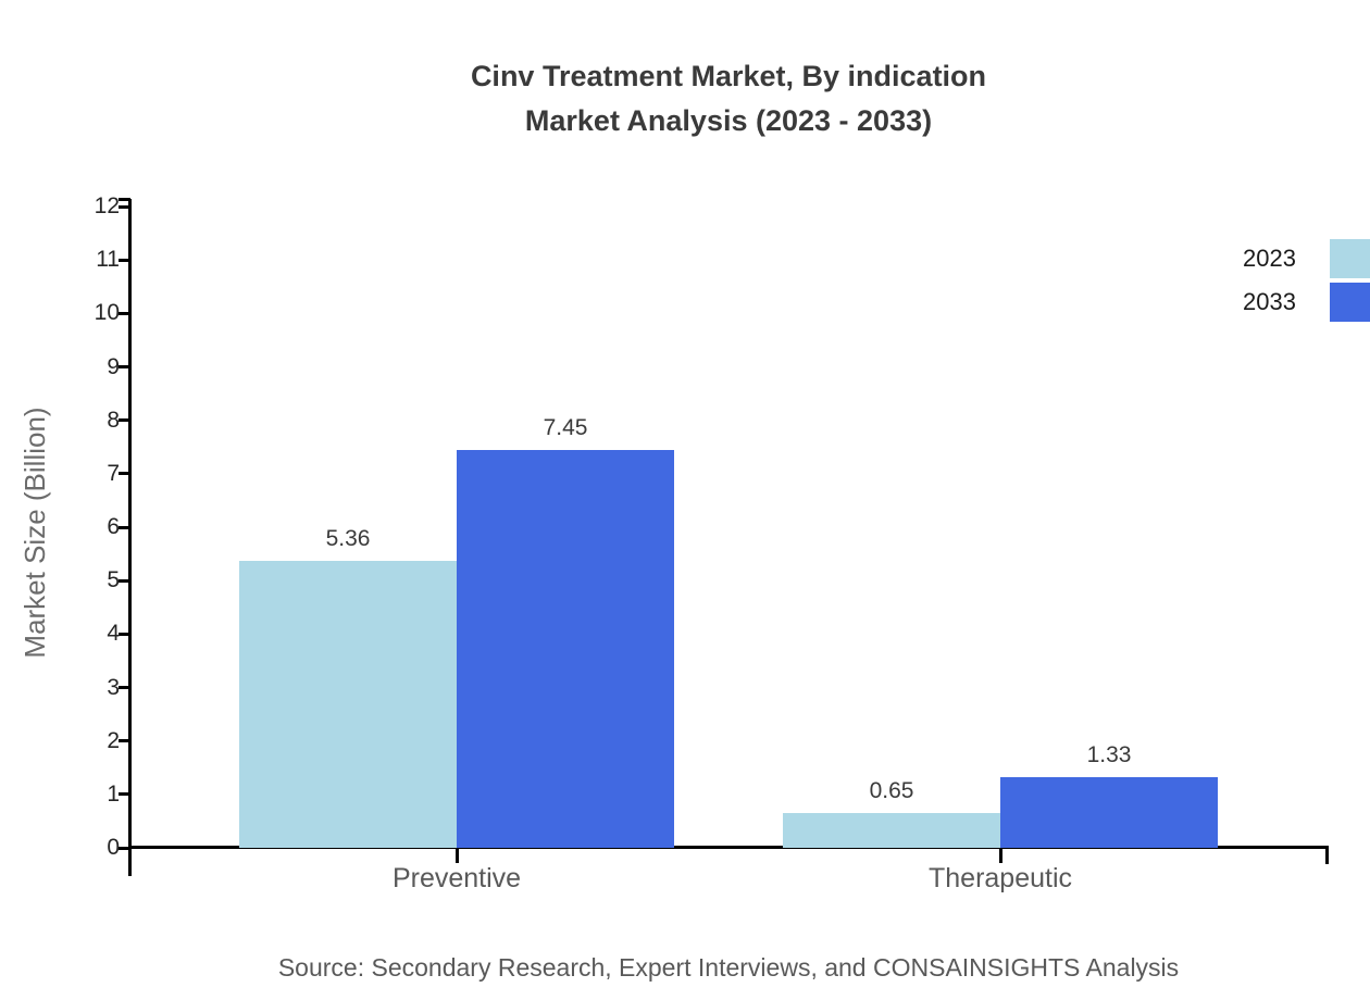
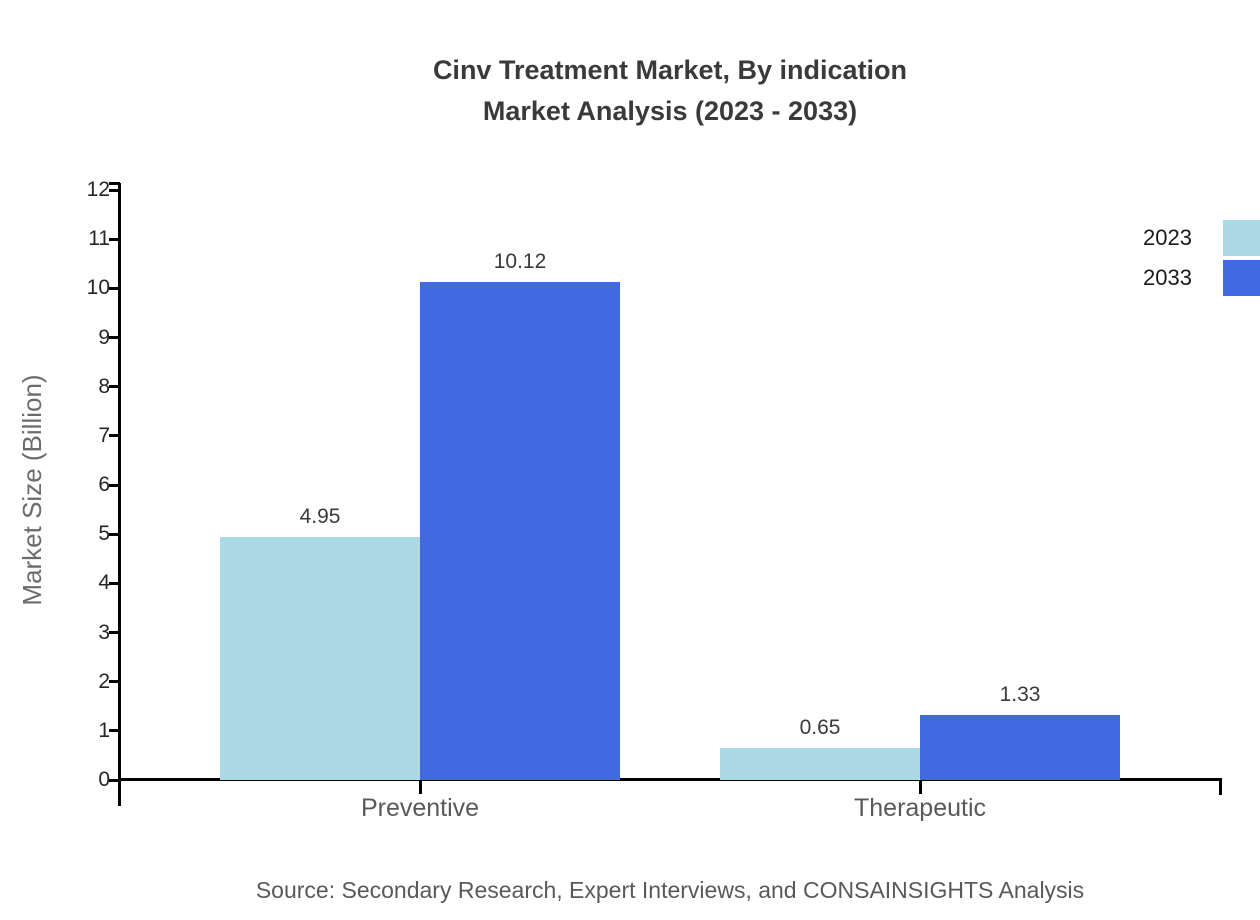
2023/Preventive: 5.36 -> 4.95
2033/Preventive: 7.45 -> 10.12
